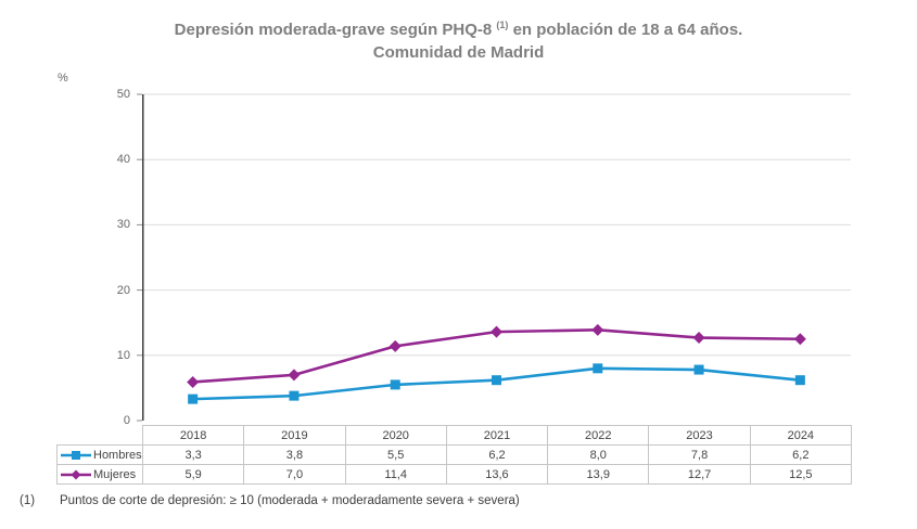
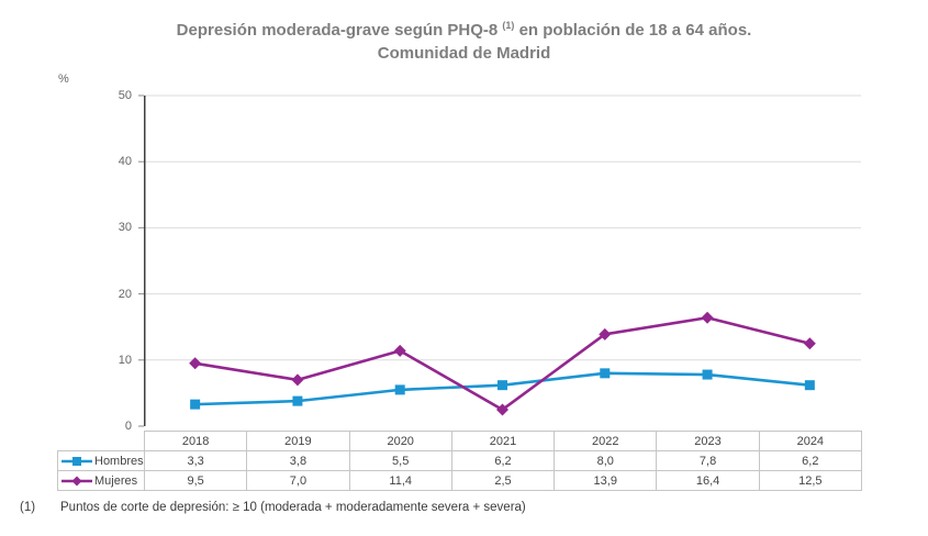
Mujeres/2018: 5,9 -> 9,5
Mujeres/2021: 13,6 -> 2,5
Mujeres/2023: 12,7 -> 16,4
